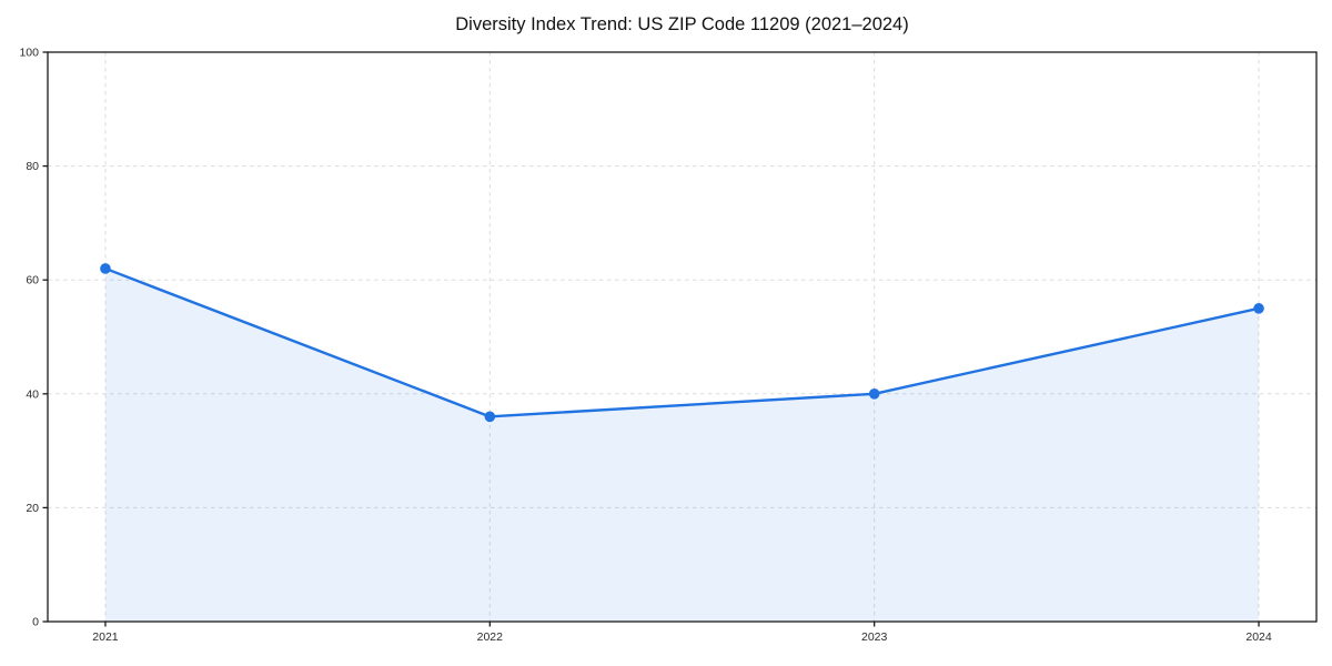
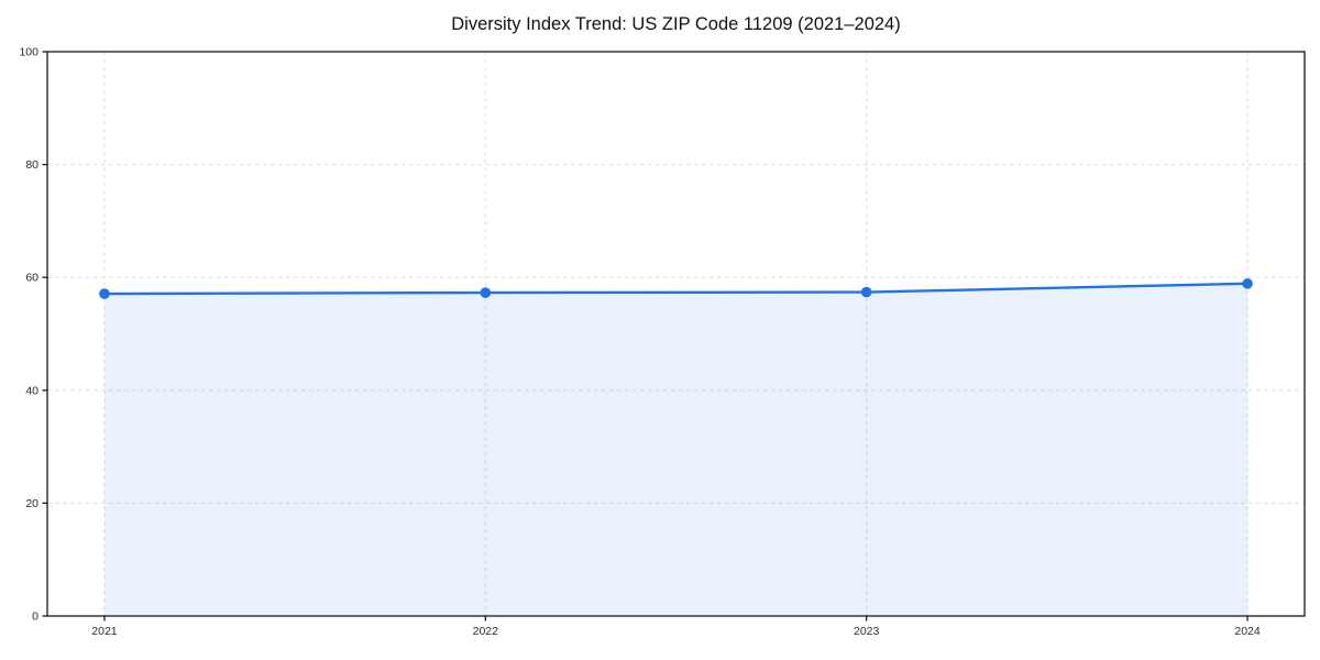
2021: 62 -> 57
2022: 36 -> 57
2023: 40 -> 57
2024: 55 -> 59
